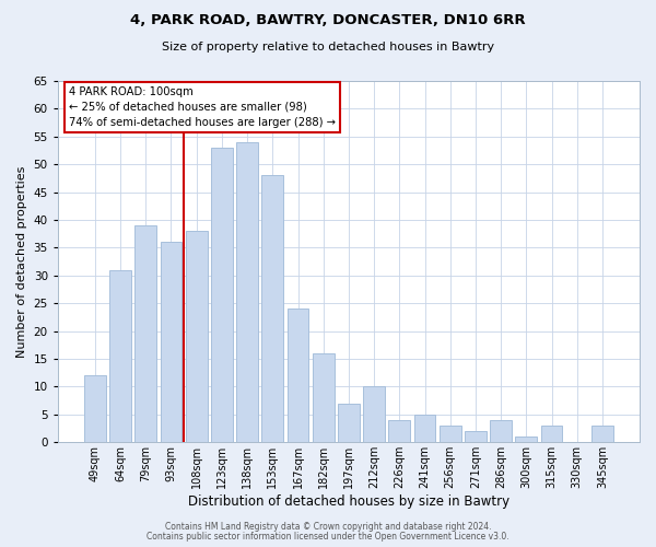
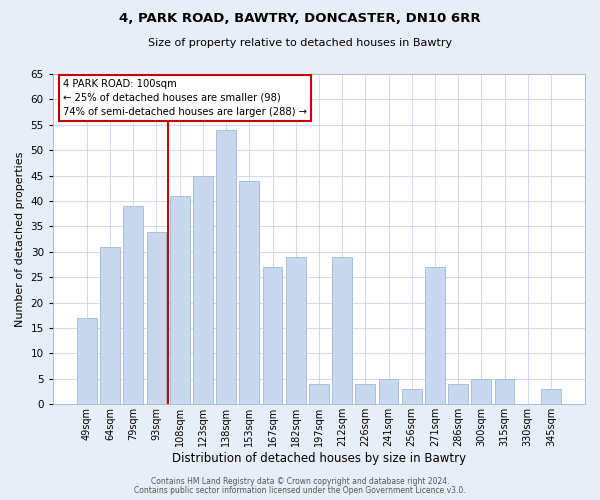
49sqm: 12 -> 17
93sqm: 36 -> 34
108sqm: 38 -> 41
123sqm: 53 -> 45
153sqm: 48 -> 44
167sqm: 24 -> 27
182sqm: 16 -> 29
197sqm: 7 -> 4
212sqm: 10 -> 29
271sqm: 2 -> 27
300sqm: 1 -> 5
315sqm: 3 -> 5
